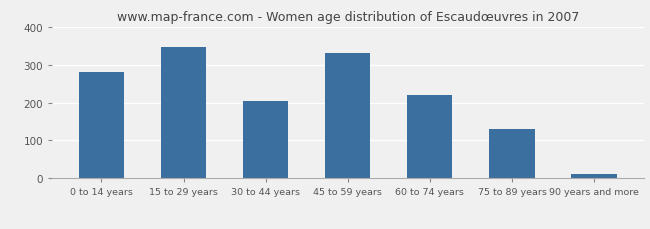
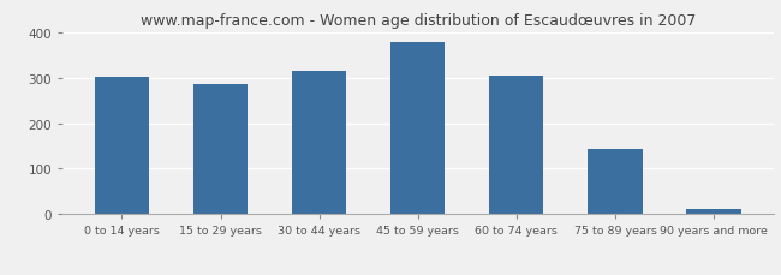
0 to 14 years: 280 -> 302
15 to 29 years: 345 -> 285
30 to 44 years: 205 -> 315
45 to 59 years: 330 -> 378
60 to 74 years: 220 -> 305
75 to 89 years: 130 -> 144
